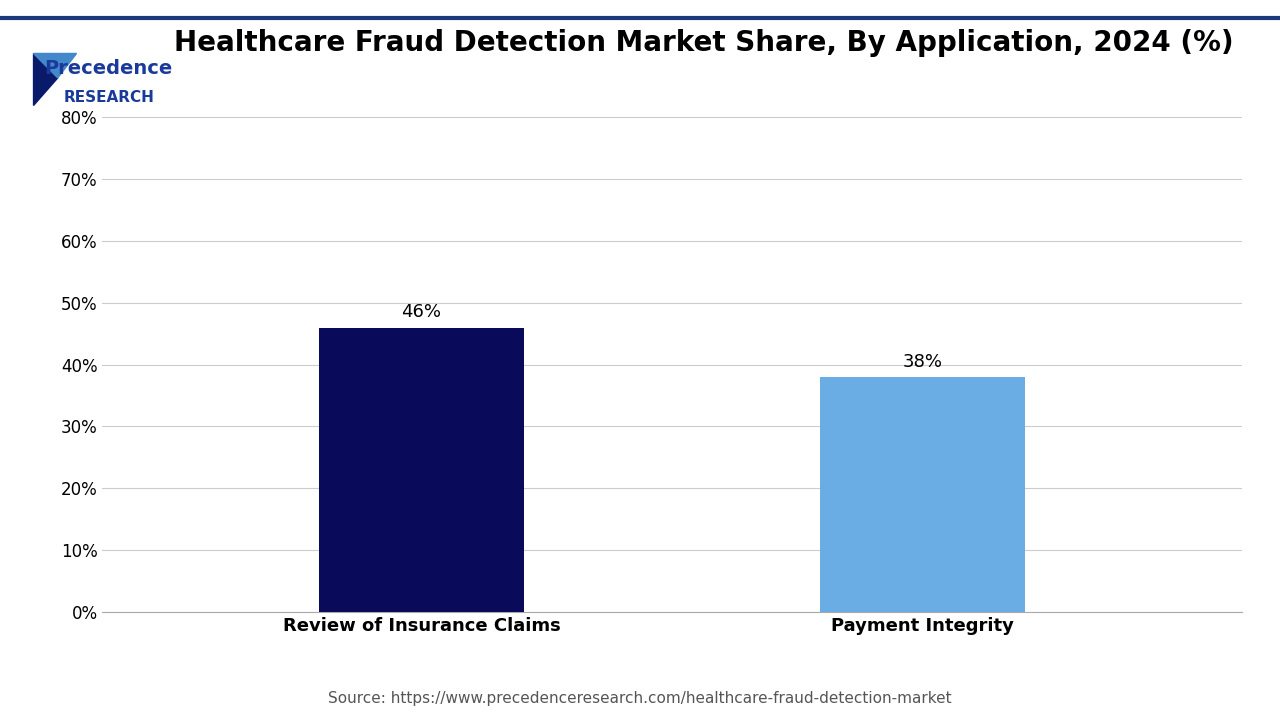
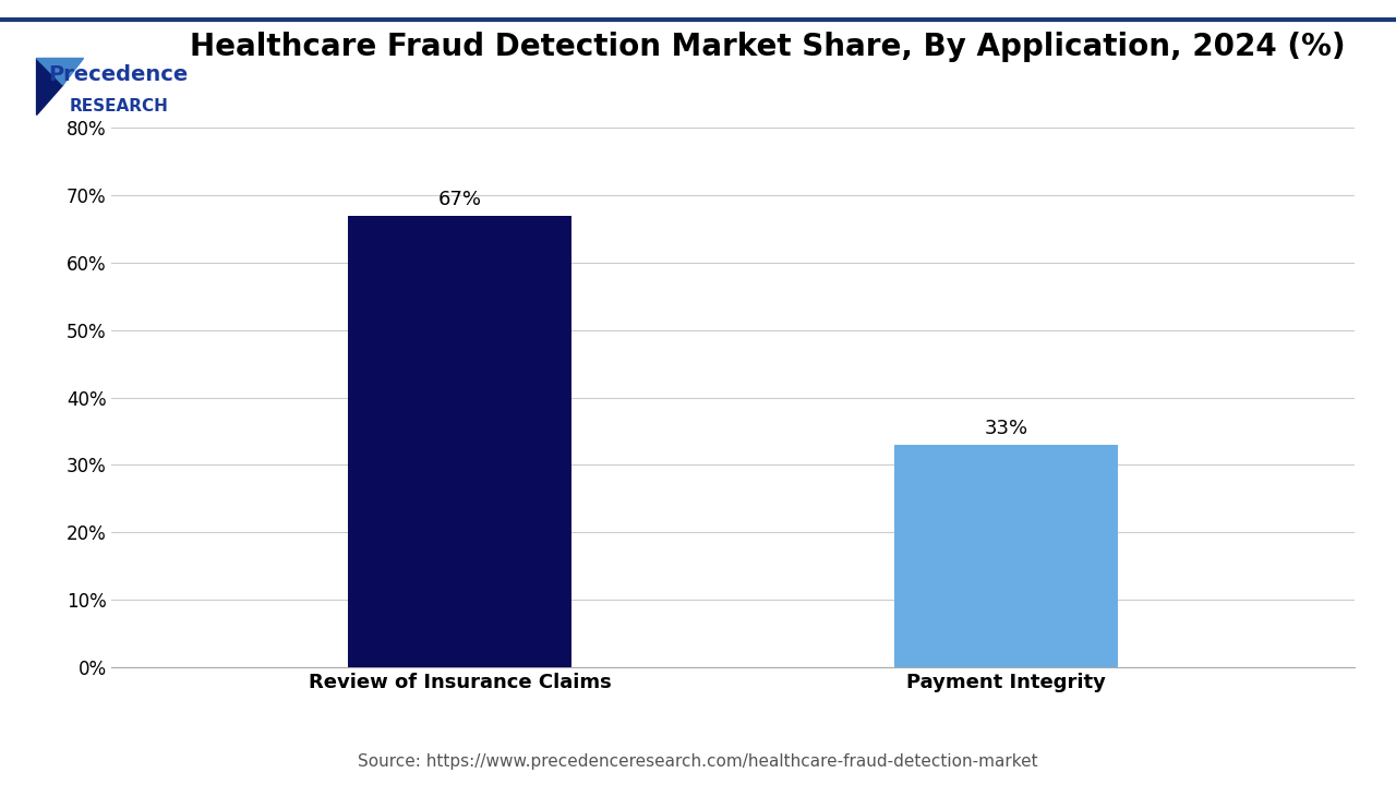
Review of Insurance Claims: 46% -> 67%
Payment Integrity: 38% -> 33%
